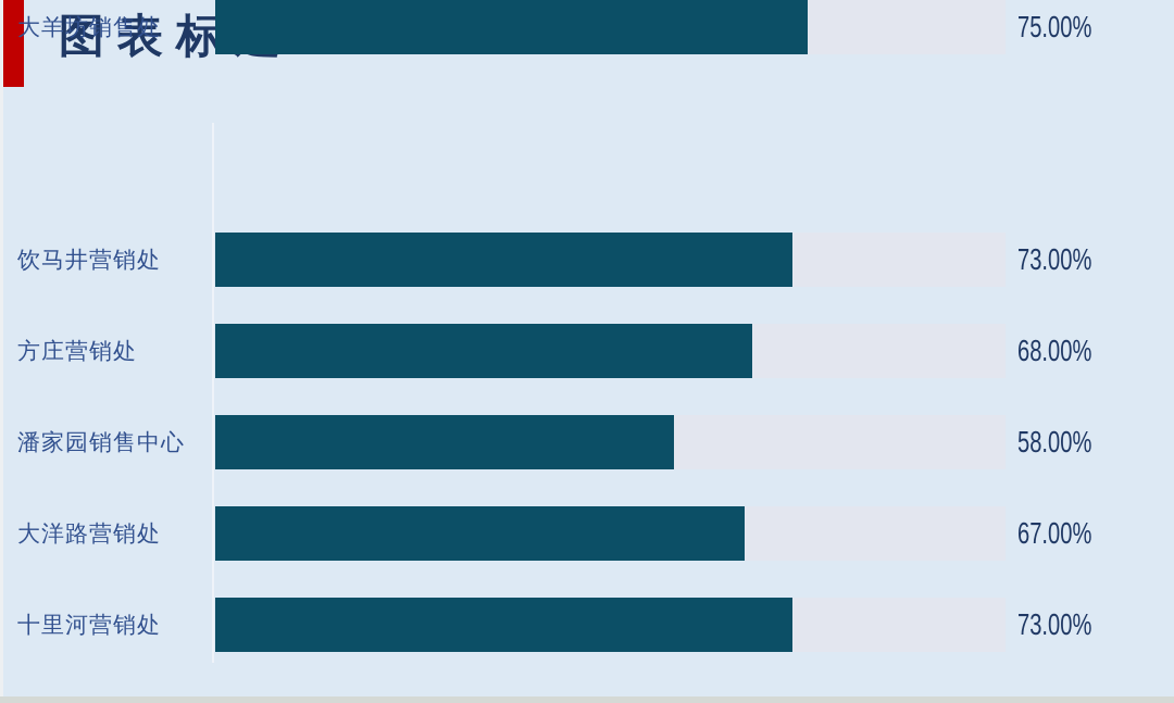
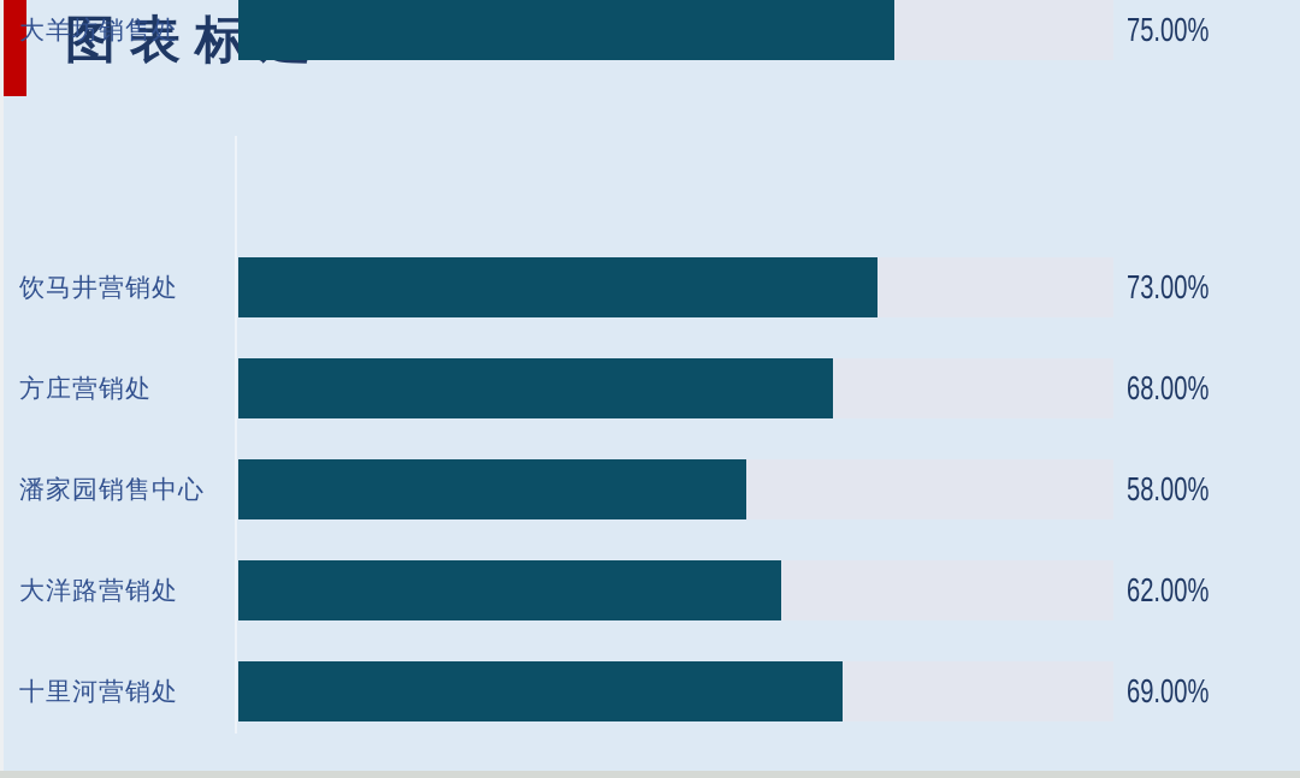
大洋路营销处: 67.00% -> 62.00%
十里河营销处: 73.00% -> 69.00%
